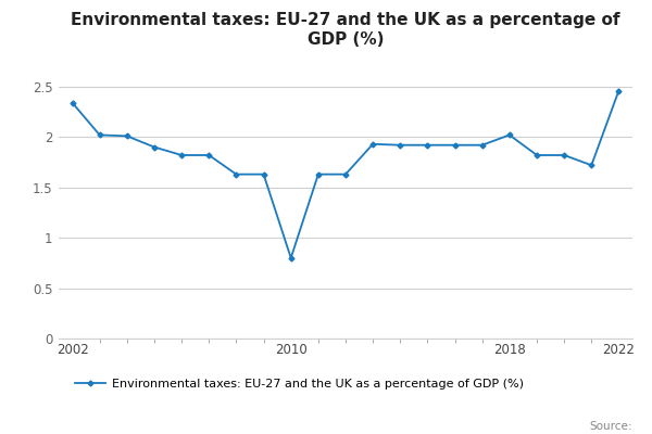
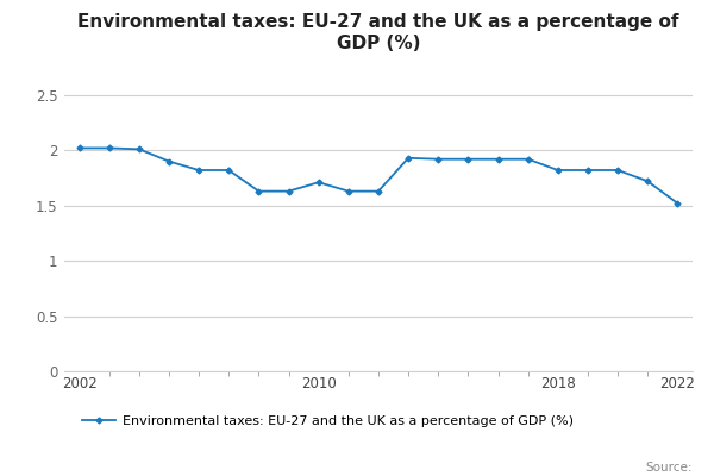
2002: 2.34 -> 2.02
2010: 0.80 -> 1.71
2018: 2.02 -> 1.82
2022: 2.46 -> 1.52
